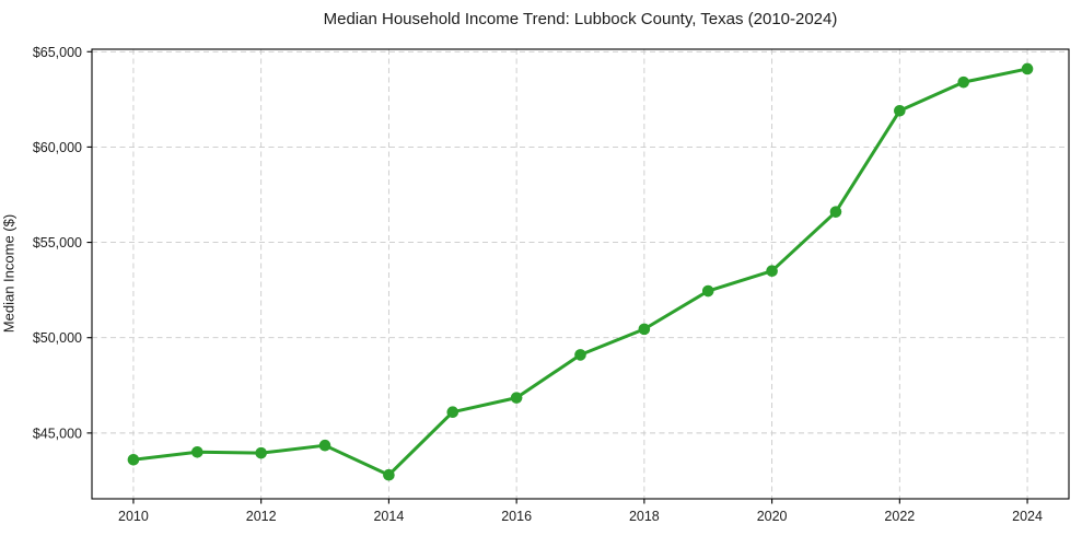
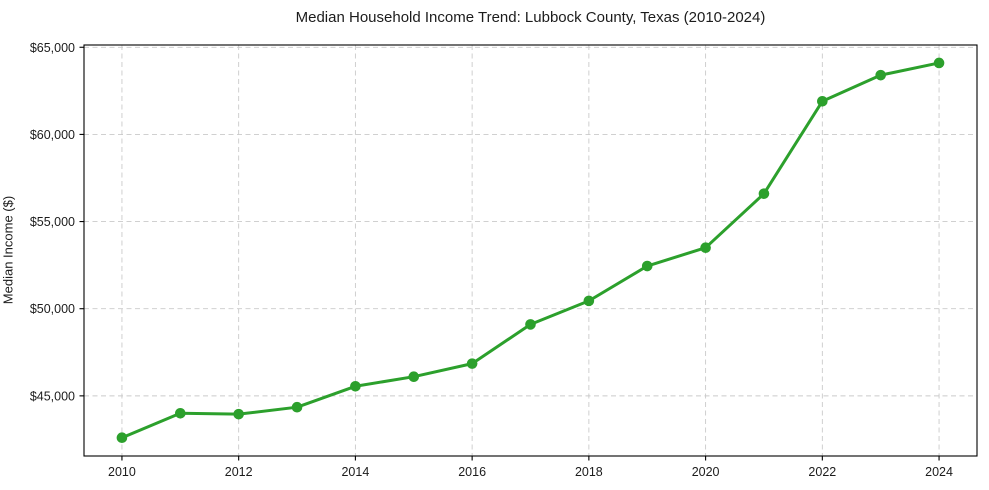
2010: $43600 -> $42600
2014: $42800 -> $45600
